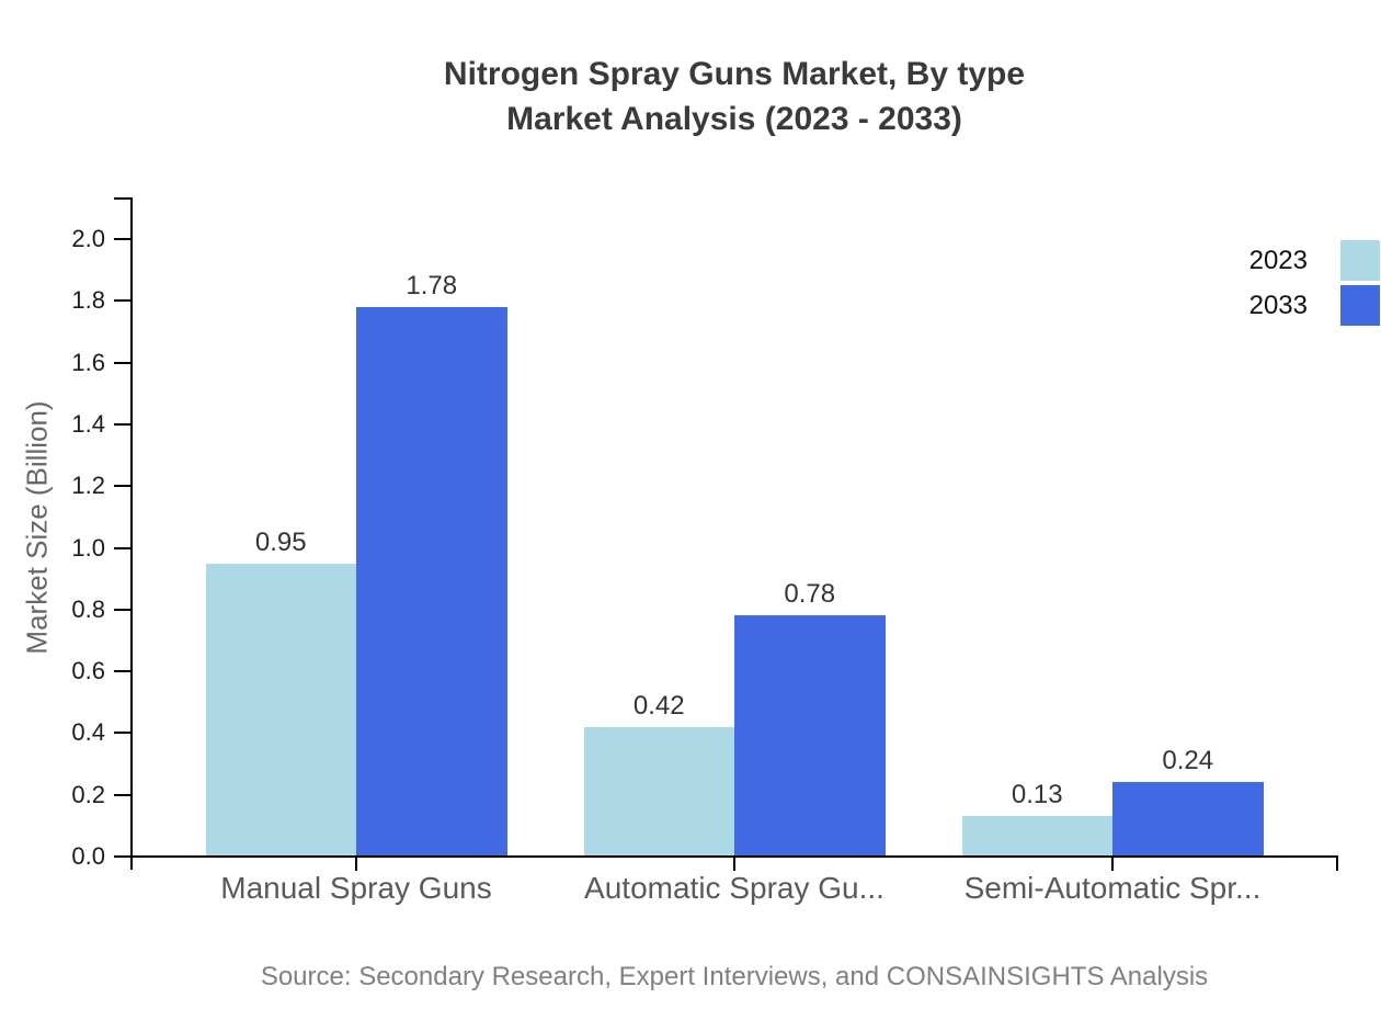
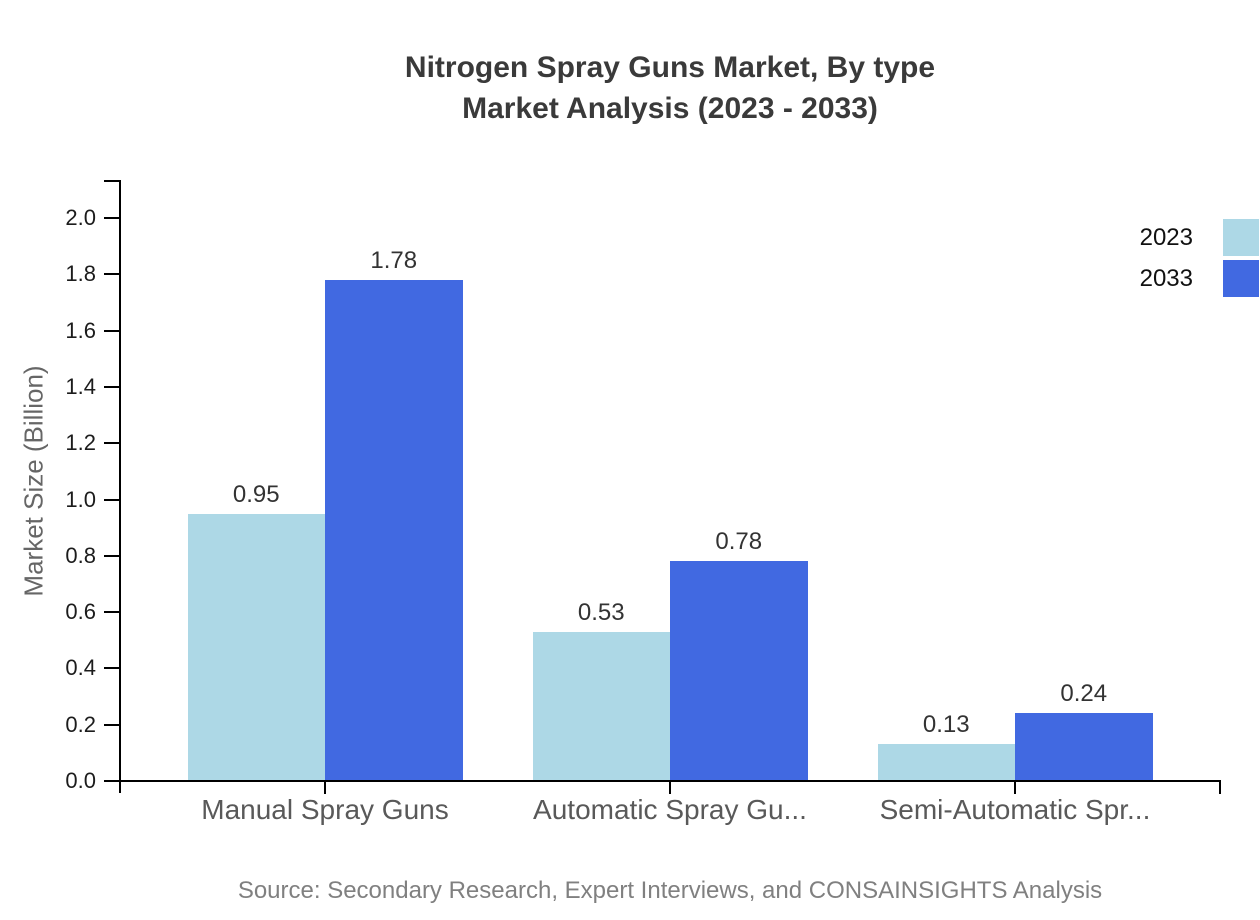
2023/Automatic Spray Gu...: 0.42 -> 0.53
